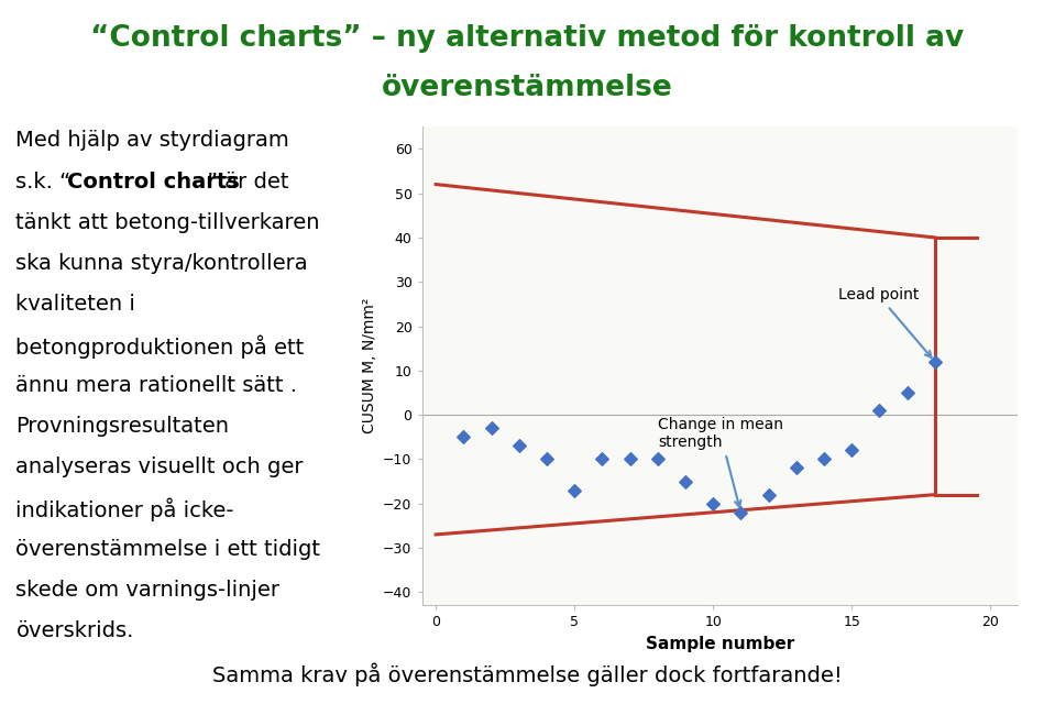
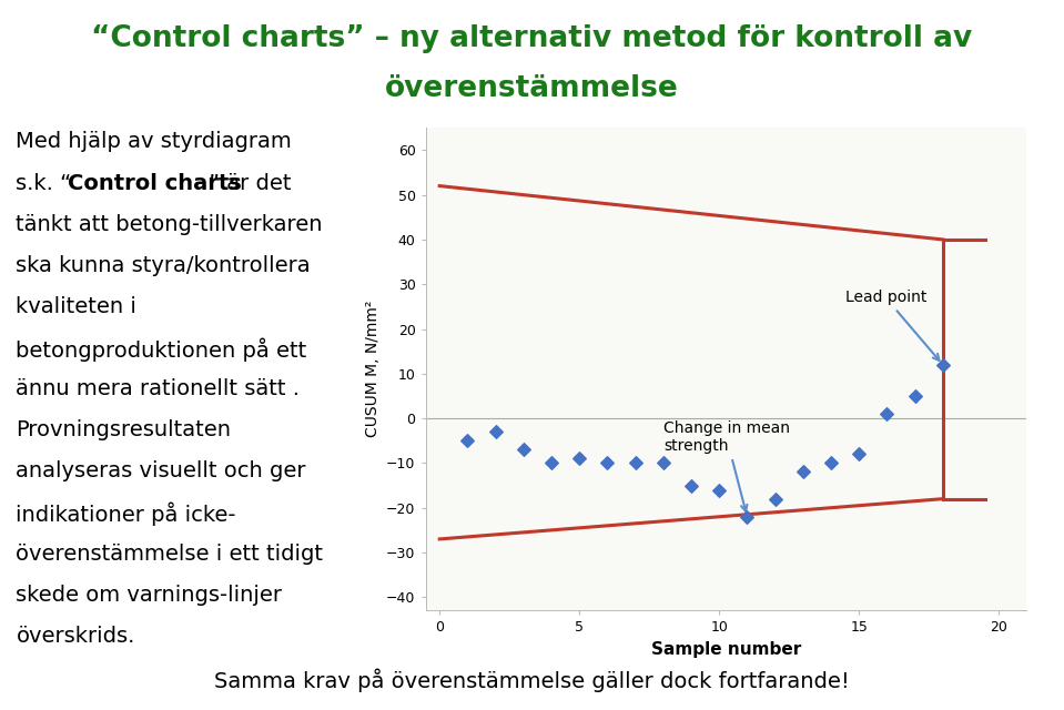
5: -17 -> -9
10: -20 -> -16
